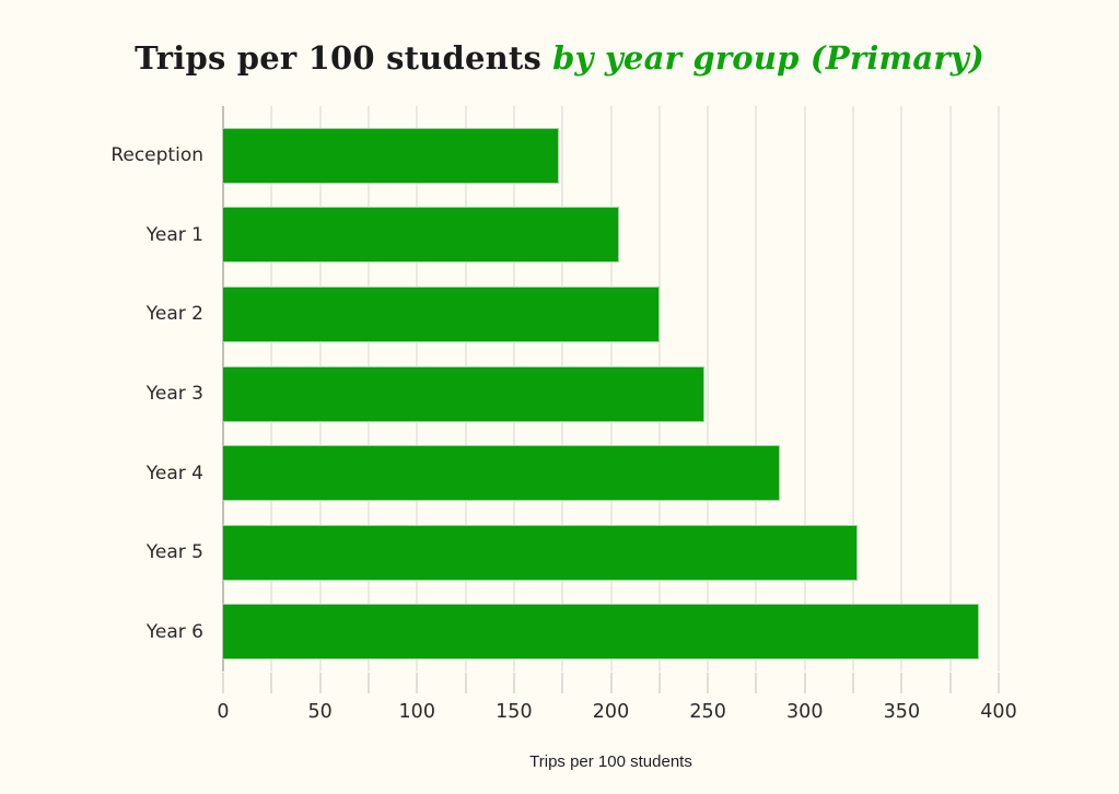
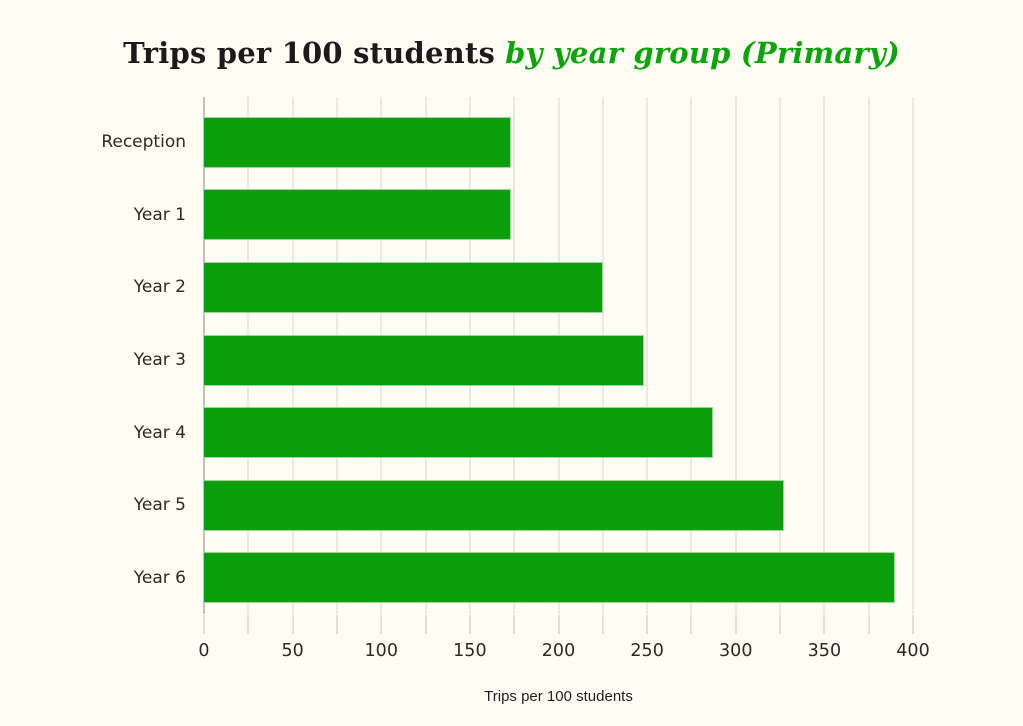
Year 1: 204 -> 173
